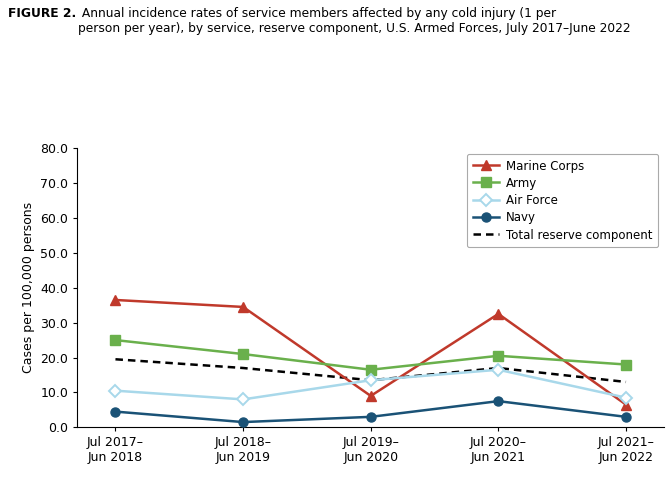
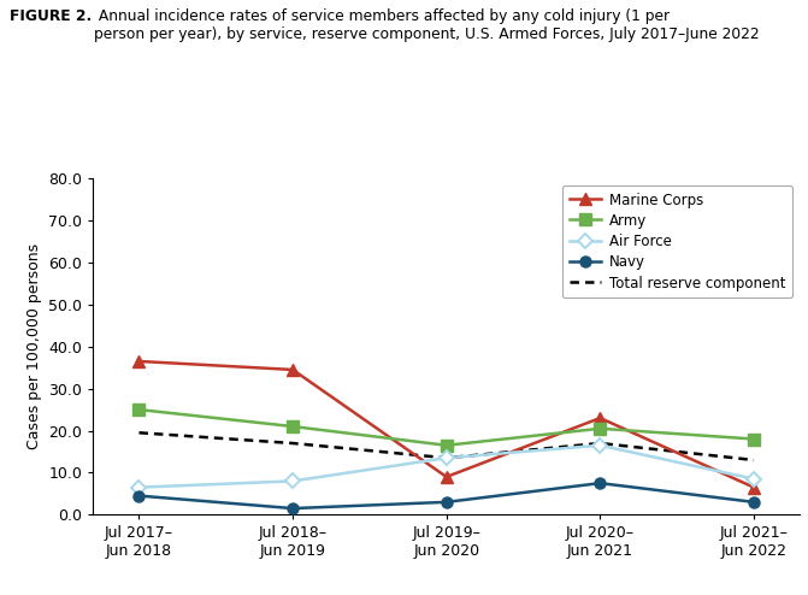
Air Force/Jul 2017– Jun 2018: 10.5 -> 6.5
Marine Corps/Jul 2020– Jun 2021: 32.5 -> 23.0
